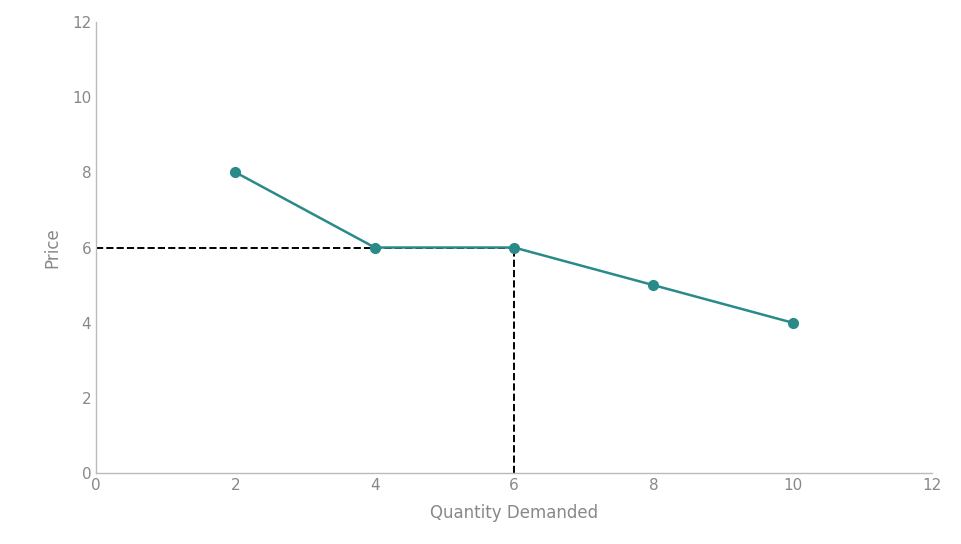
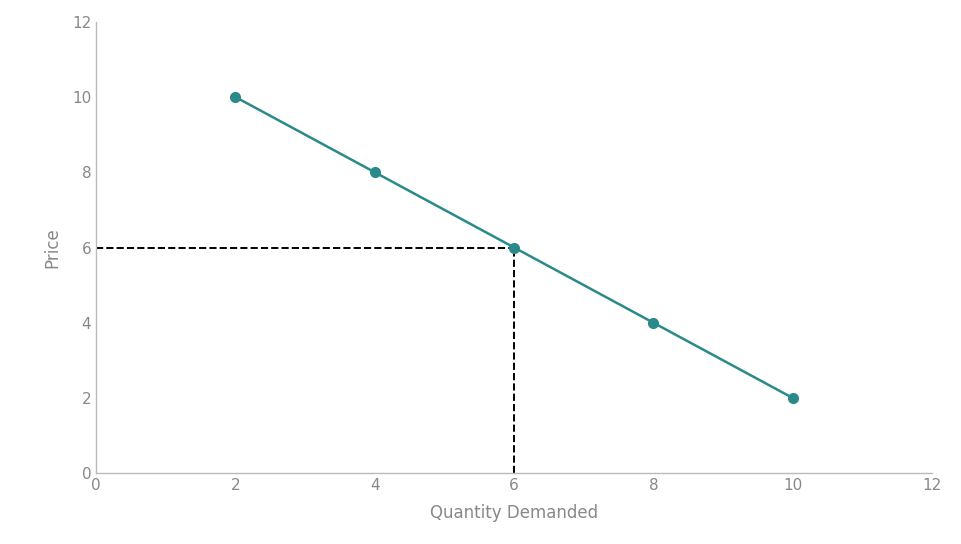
2: 8 -> 10
4: 6 -> 8
8: 5 -> 4
10: 4 -> 2
